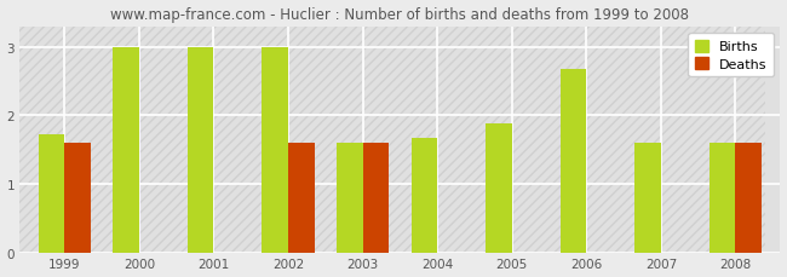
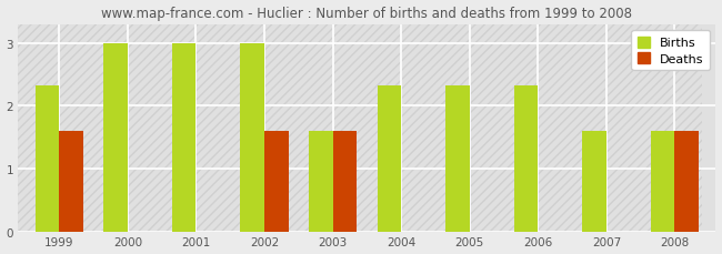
Births/1999: 1.72 -> 2.33
Births/2004: 1.68 -> 2.33
Births/2005: 1.88 -> 2.33
Births/2006: 2.68 -> 2.33
